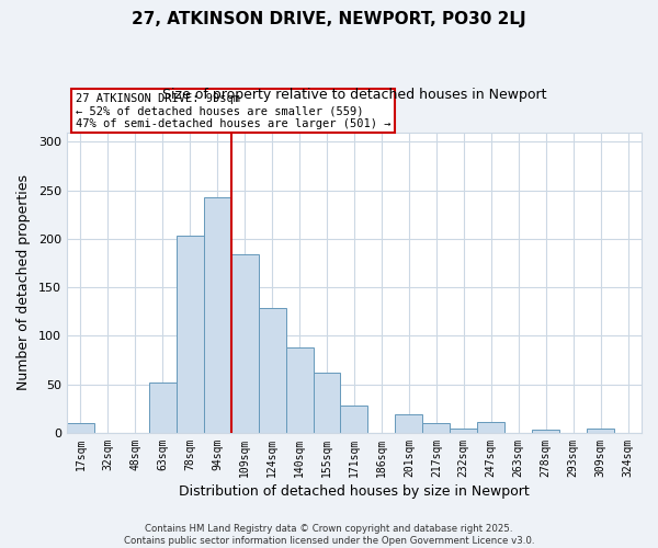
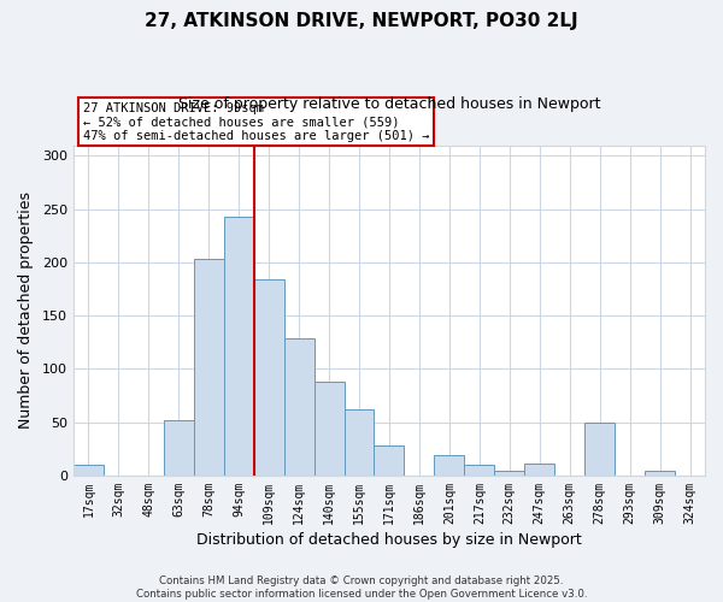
278sqm: 3 -> 50
